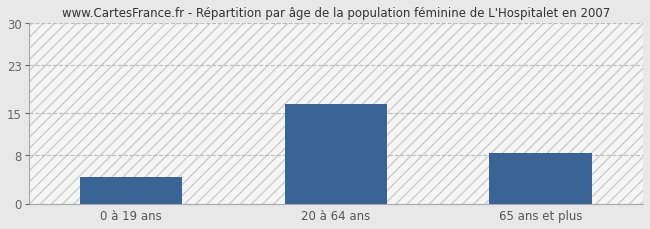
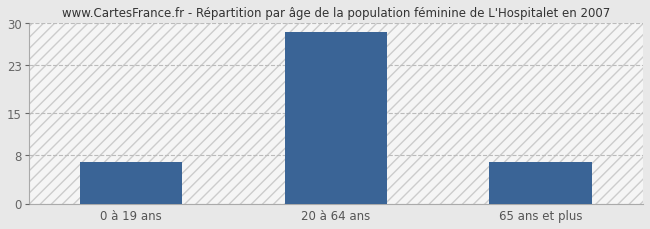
0 à 19 ans: 4.4 -> 6.9
20 à 64 ans: 16.6 -> 28.5
65 ans et plus: 8.4 -> 6.9
